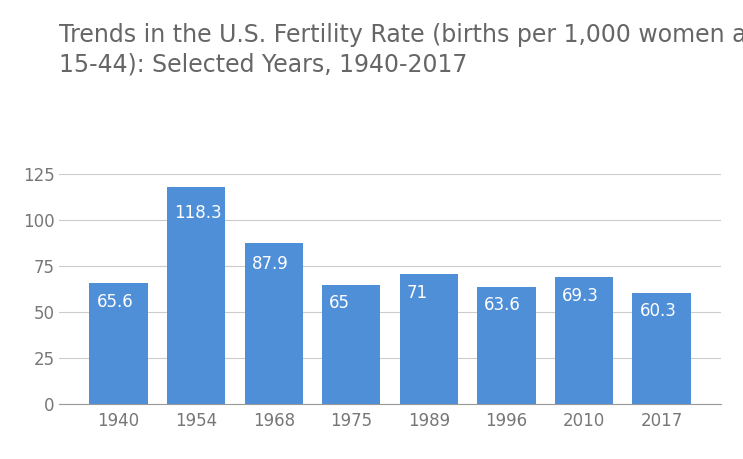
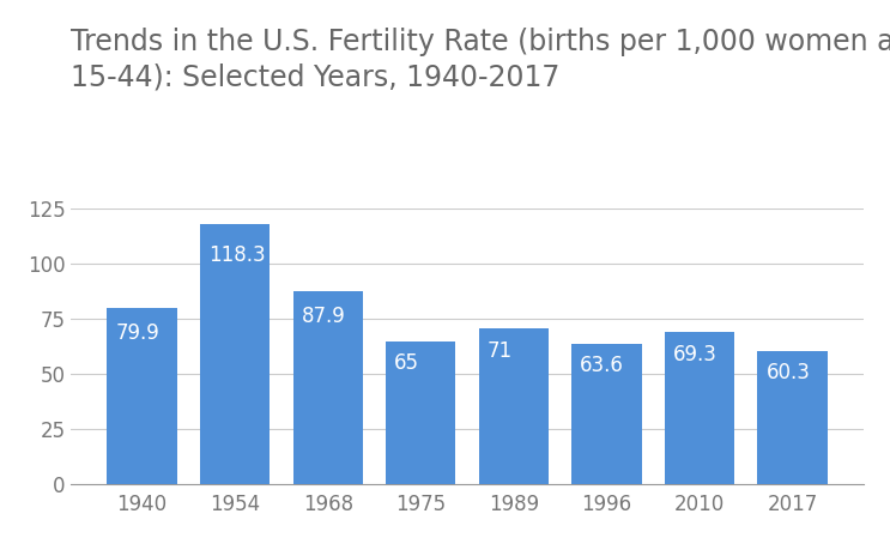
1940: 65.6 -> 79.9
